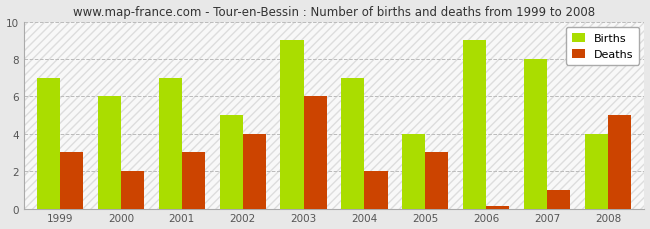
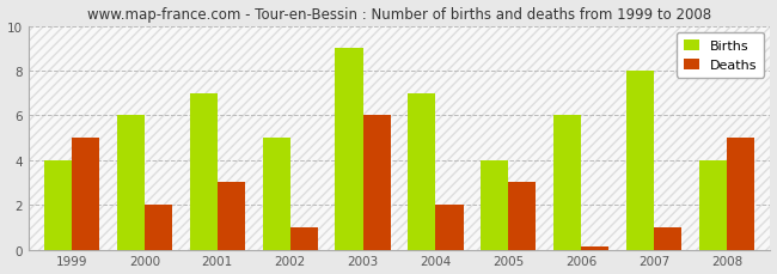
Births/1999: 7 -> 4
Deaths/1999: 3.0 -> 5.0
Deaths/2002: 4.0 -> 1.0
Births/2006: 9 -> 6
